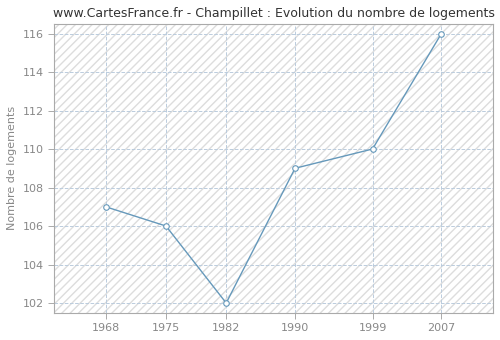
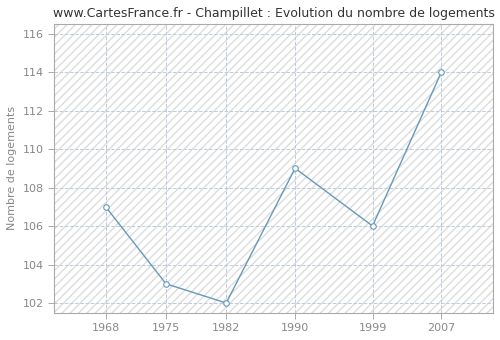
1975: 106 -> 103
1999: 110 -> 106
2007: 116 -> 114
